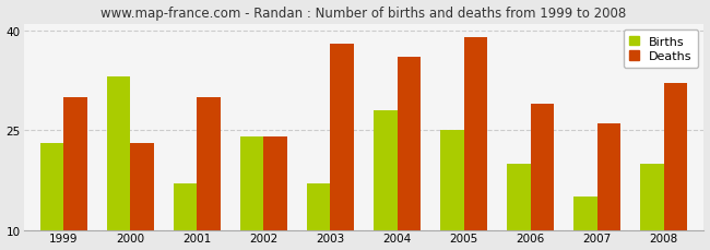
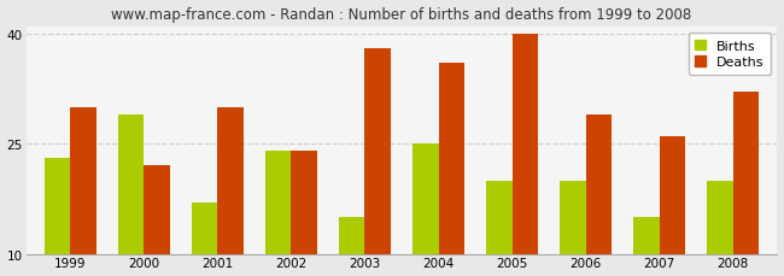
Births/2000: 33 -> 29
Deaths/2000: 23 -> 22
Births/2003: 17 -> 15
Births/2004: 28 -> 25
Births/2005: 25 -> 20
Deaths/2005: 39 -> 40
